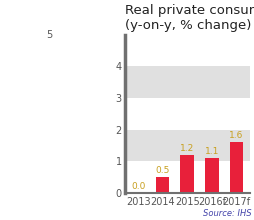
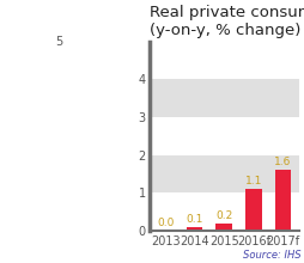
2014: 0.5 -> 0.1
2015: 1.2 -> 0.2
